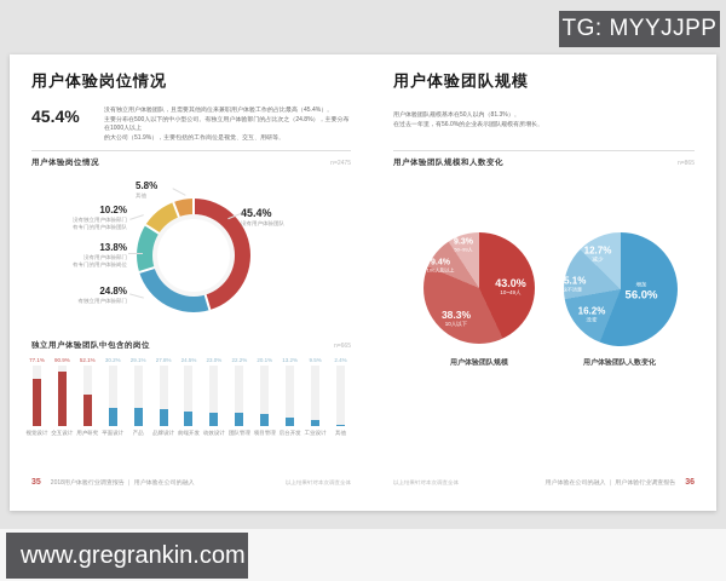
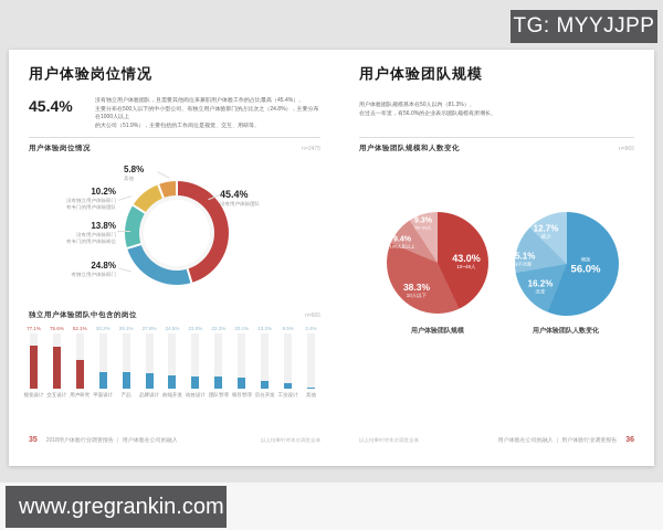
独立用户体验团队中包含的岗位/交互设计: 90.9% -> 75.6%
